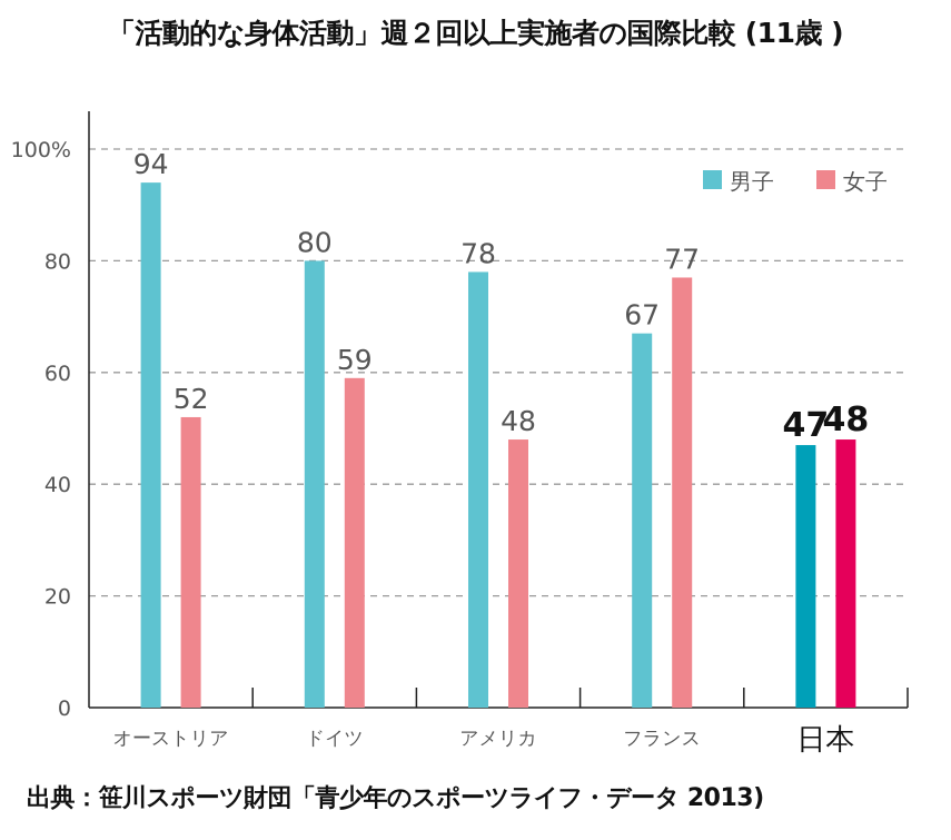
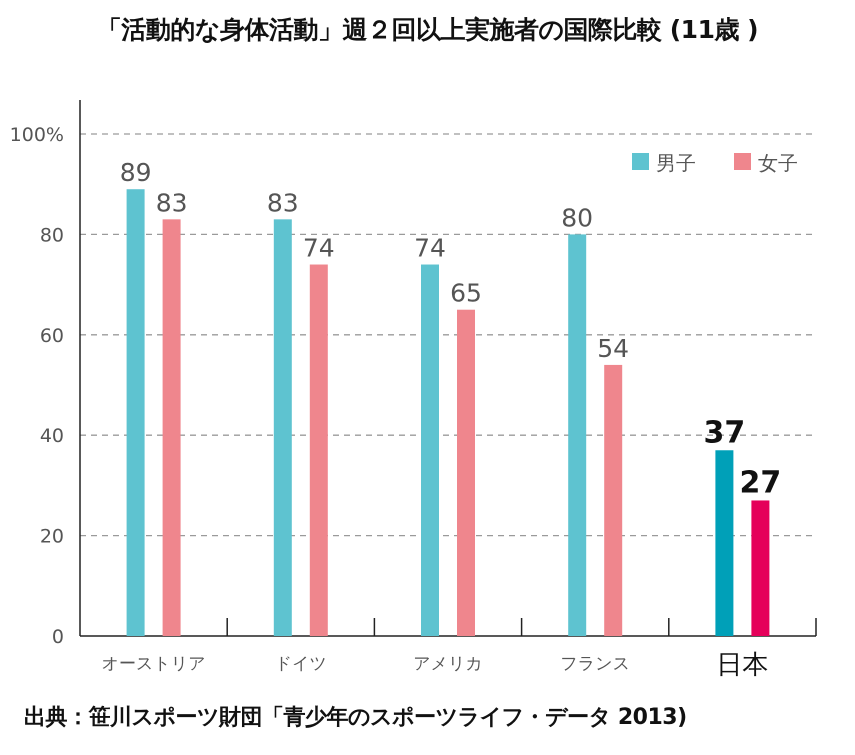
男子/オーストリア: 94 -> 89
女子/オーストリア: 52 -> 83
男子/ドイツ: 80 -> 83
女子/ドイツ: 59 -> 74
男子/アメリカ: 78 -> 74
女子/アメリカ: 48 -> 65
男子/フランス: 67 -> 80
女子/フランス: 77 -> 54
男子/日本: 47 -> 37
女子/日本: 48 -> 27
